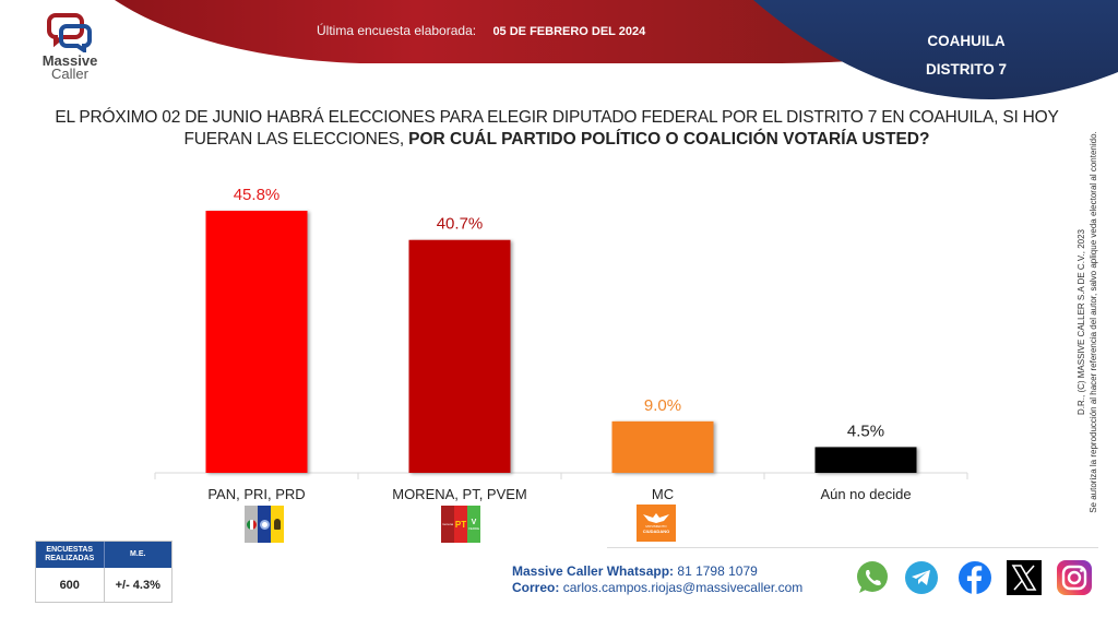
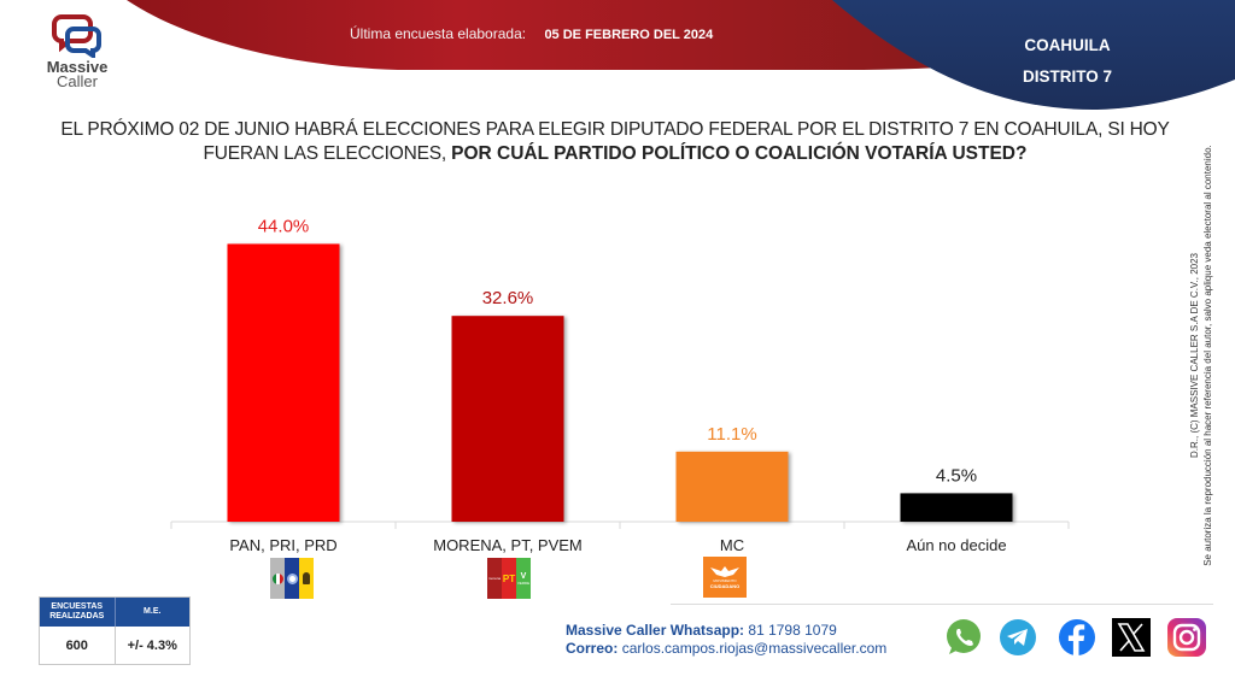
PAN, PRI, PRD: 45.8% -> 44.0%
MORENA, PT, PVEM: 40.7% -> 32.6%
MC: 9.0% -> 11.1%
